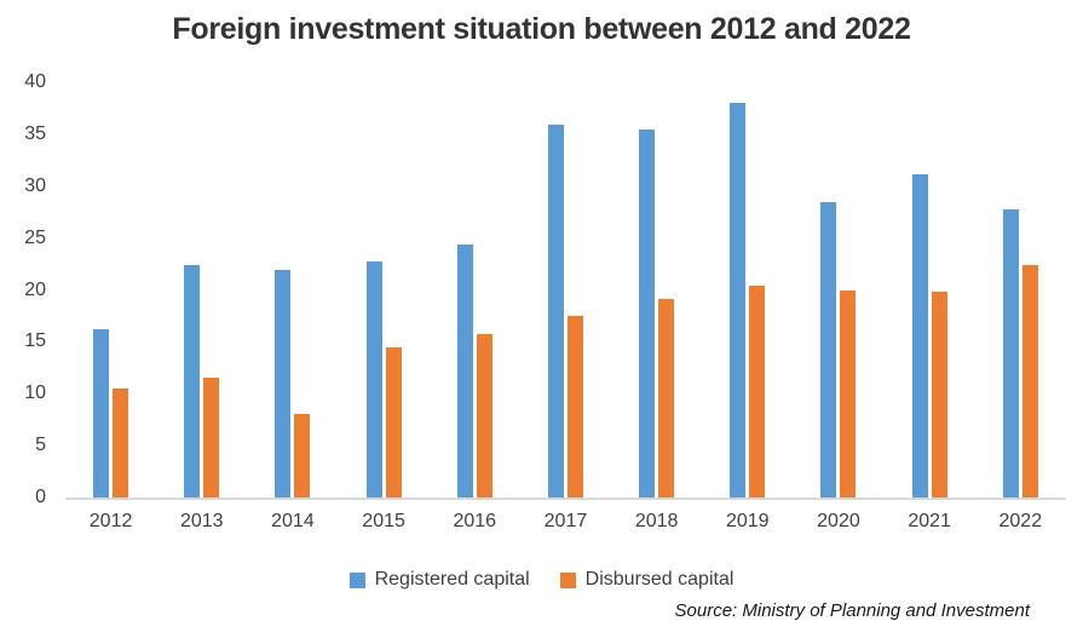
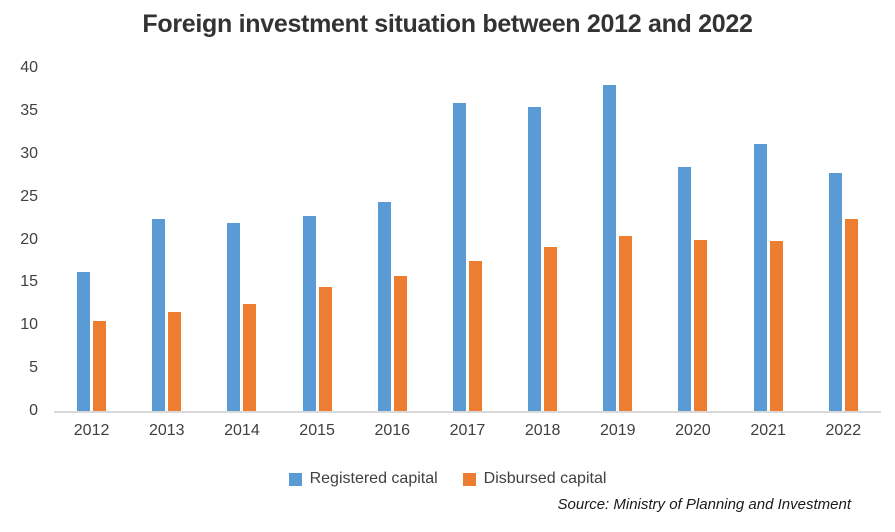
Disbursed capital/2014: 8 -> 12
